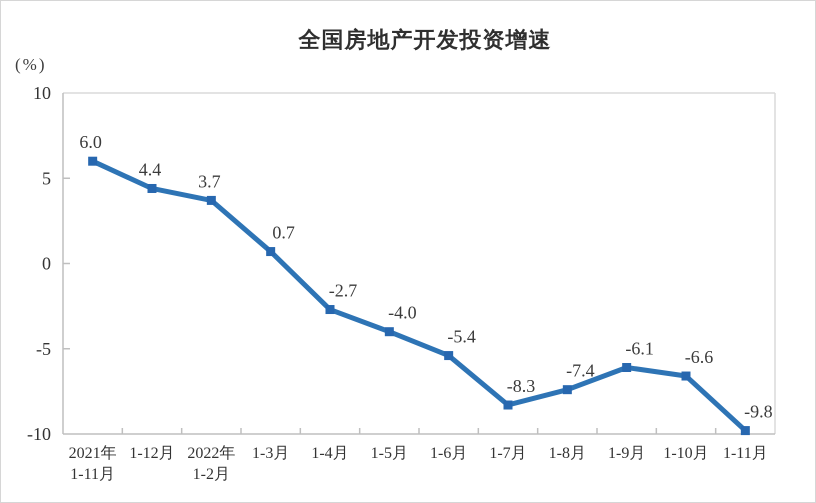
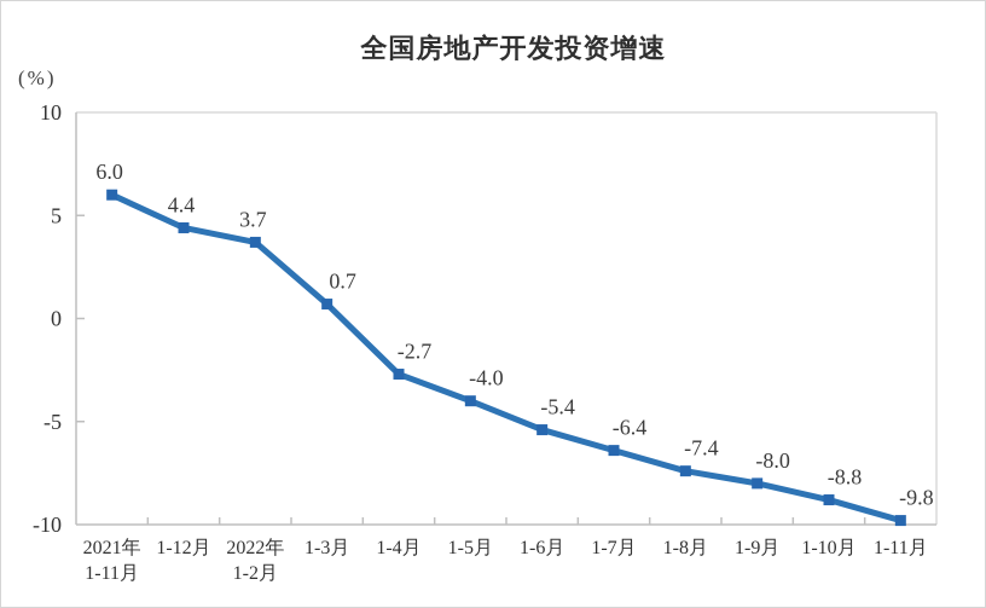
1-7月: -8.3 -> -6.4
1-9月: -6.1 -> -8.0
1-10月: -6.6 -> -8.8
